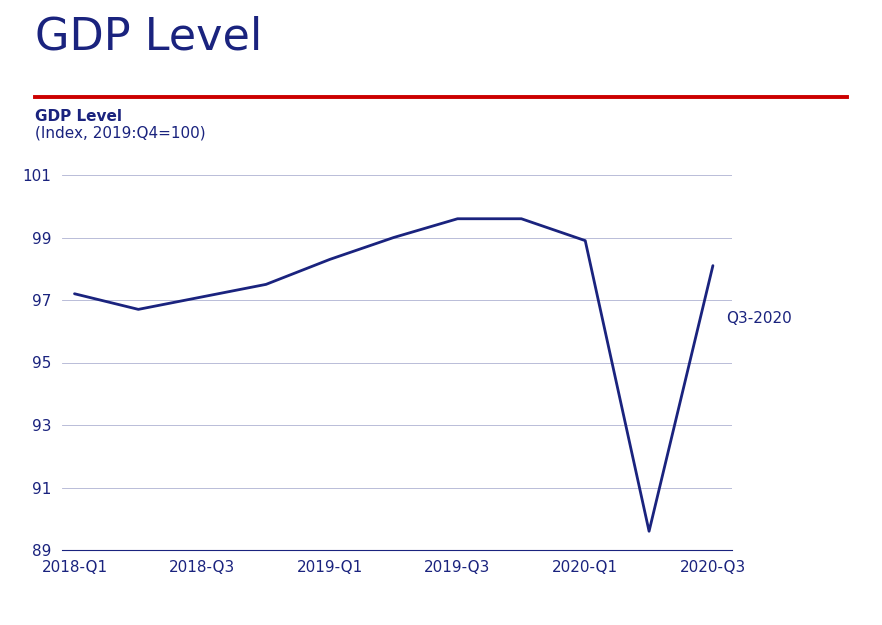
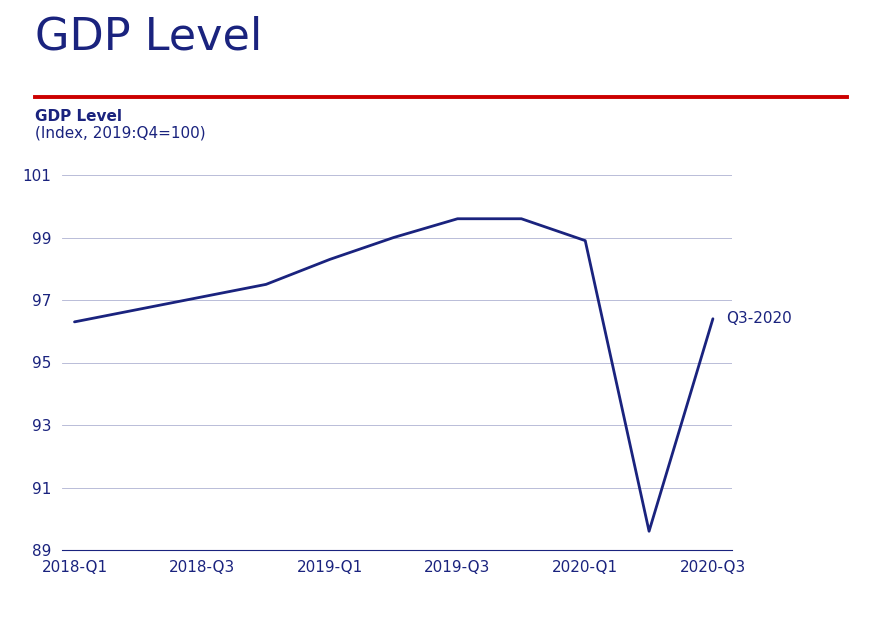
2018-Q1: 97.2 -> 96.3
2020-Q3: 98.1 -> 96.4
